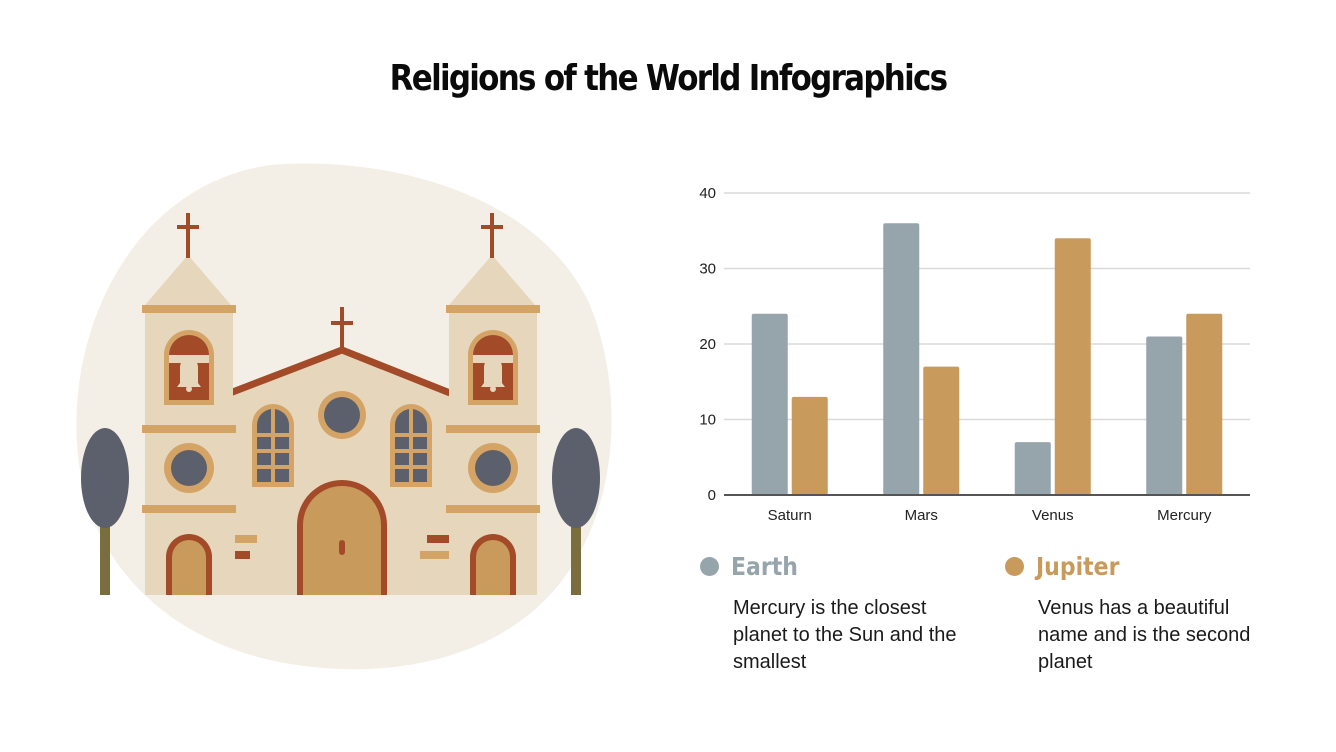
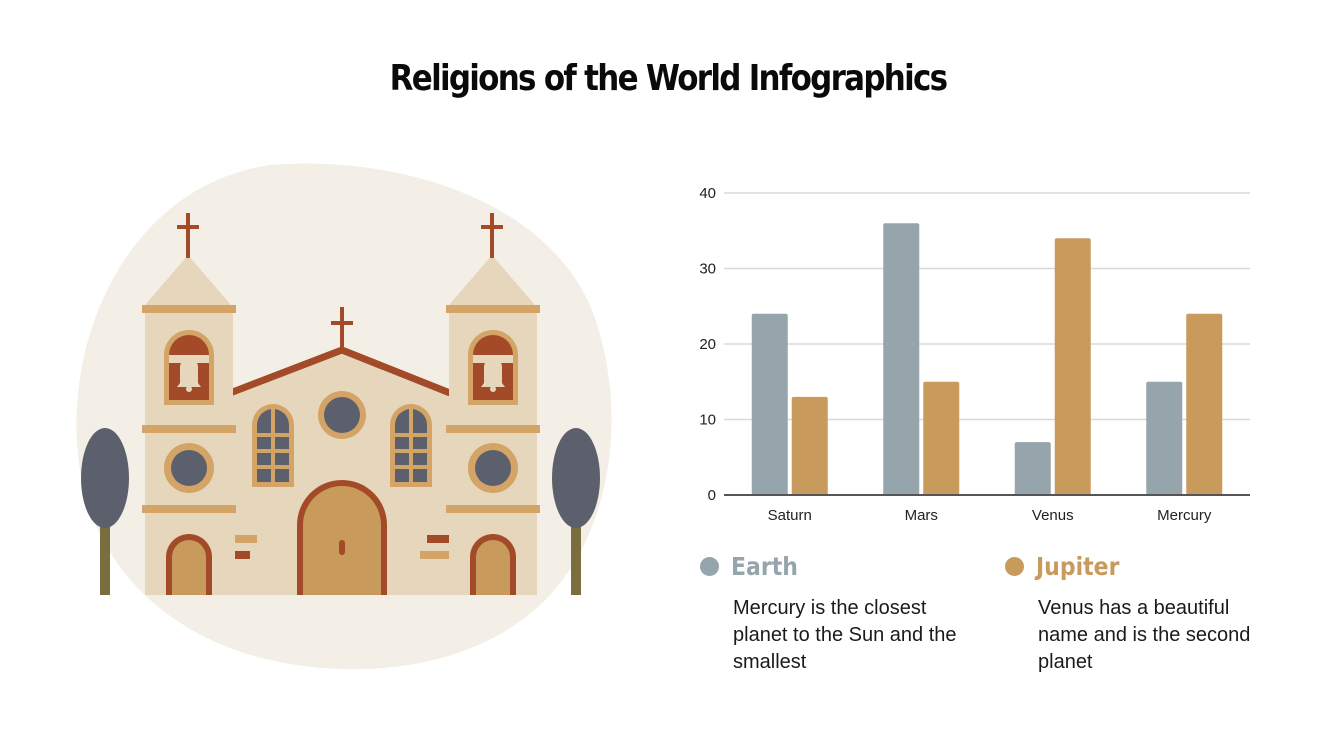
Jupiter/Mars: 17 -> 15
Earth/Mercury: 21 -> 15
